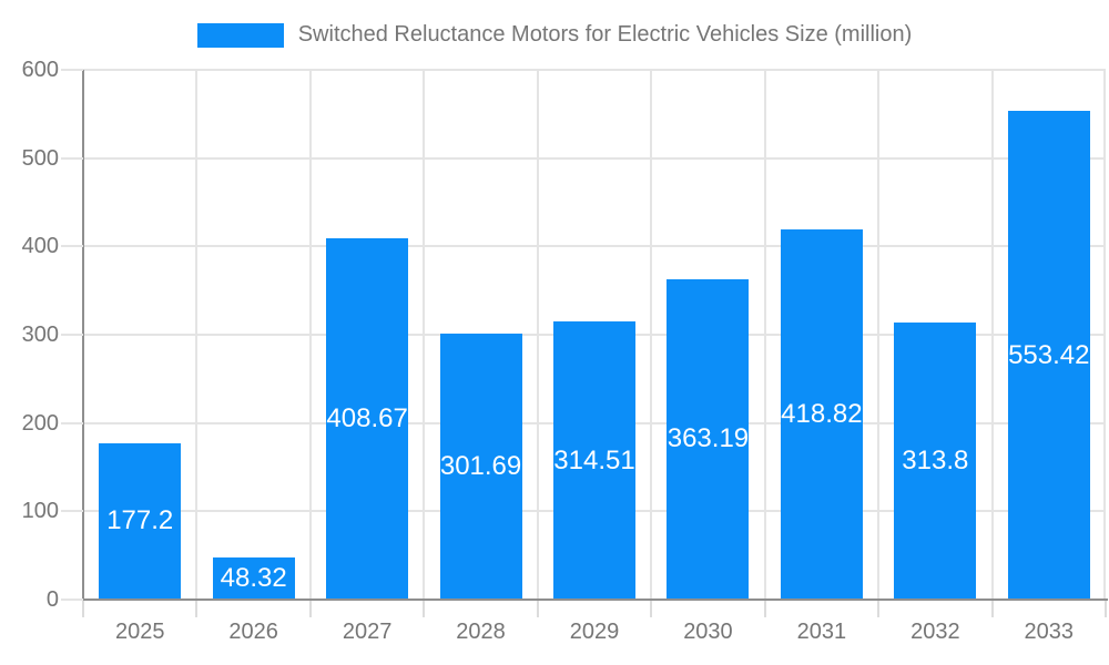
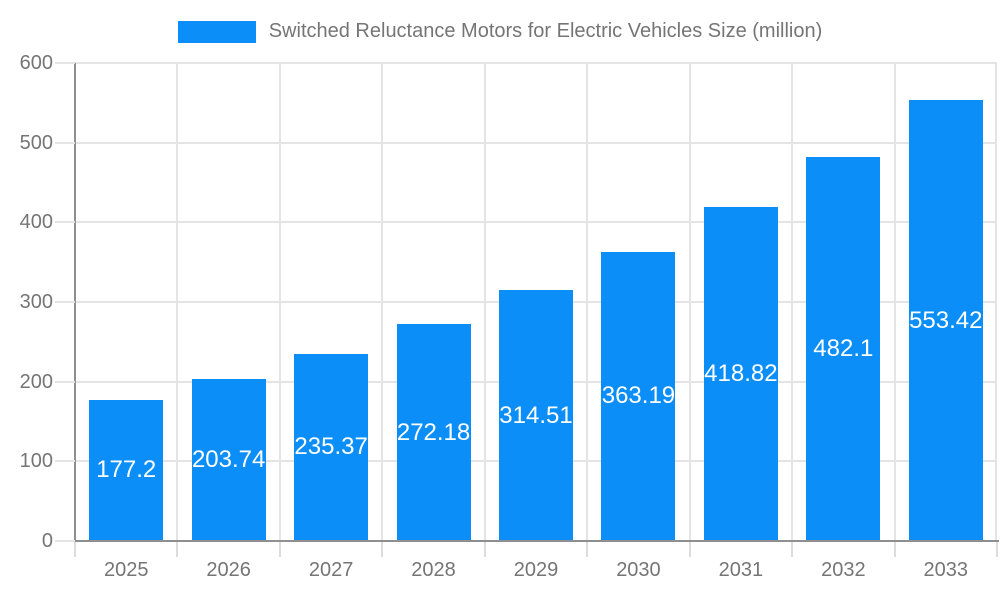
2026: 48.32 -> 203.74
2027: 408.67 -> 235.37
2028: 301.69 -> 272.18
2032: 313.8 -> 482.1
